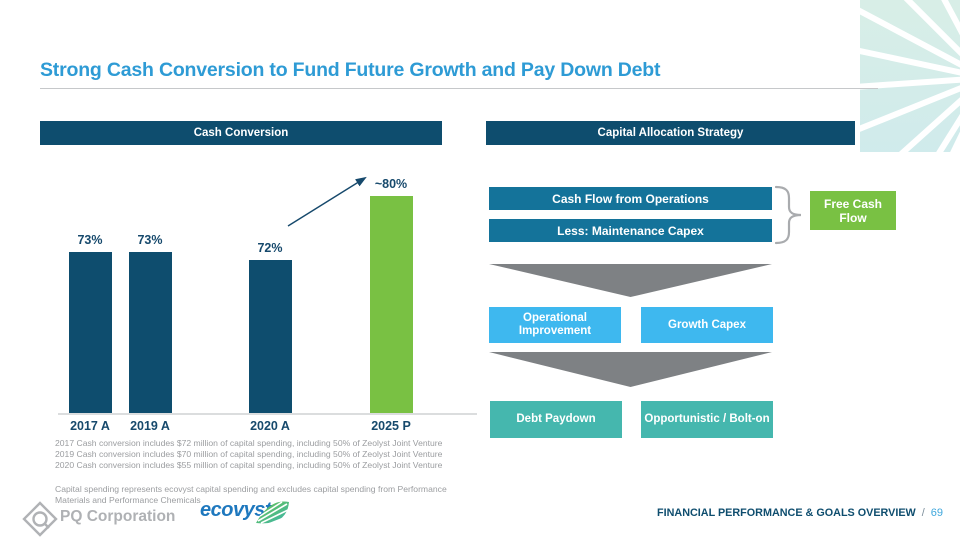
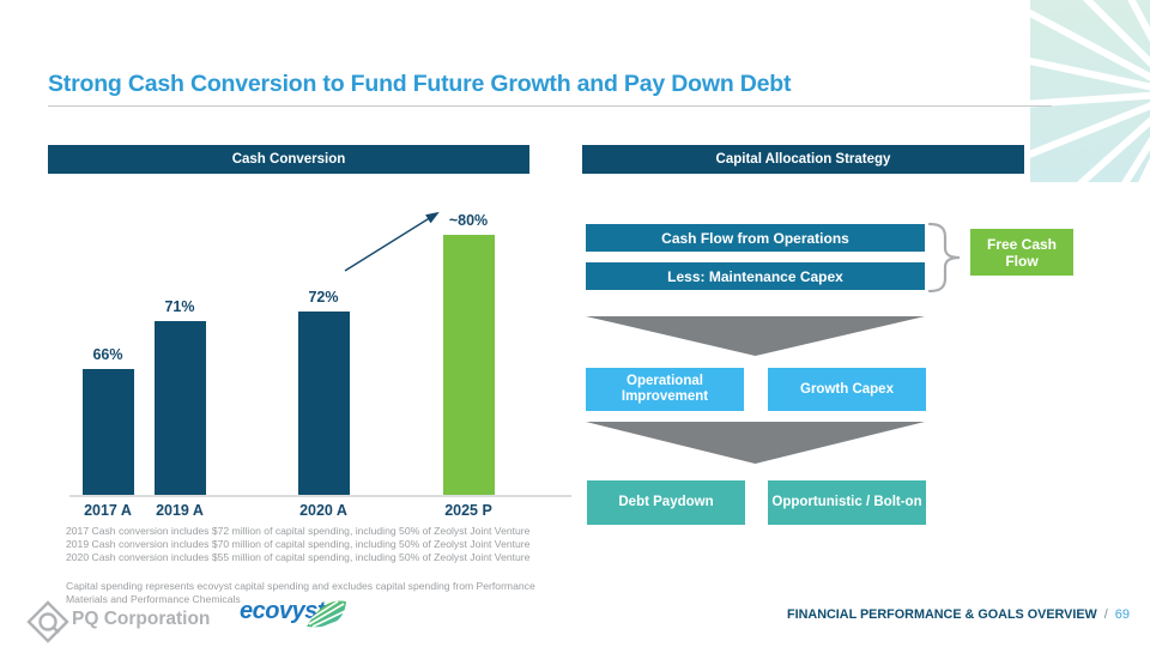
2017 A: 73% -> 66%
2019 A: 73% -> 71%
